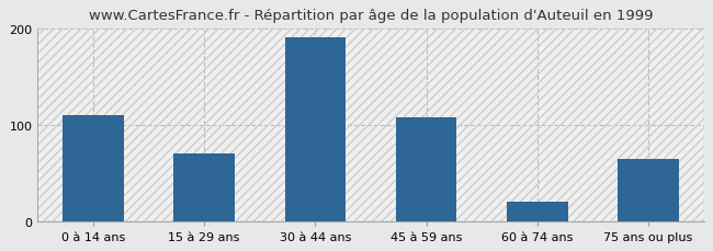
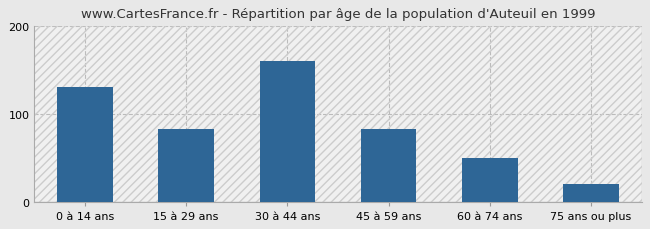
0 à 14 ans: 110 -> 130
15 à 29 ans: 70 -> 82
30 à 44 ans: 190 -> 160
45 à 59 ans: 108 -> 82
60 à 74 ans: 20 -> 50
75 ans ou plus: 64 -> 20
